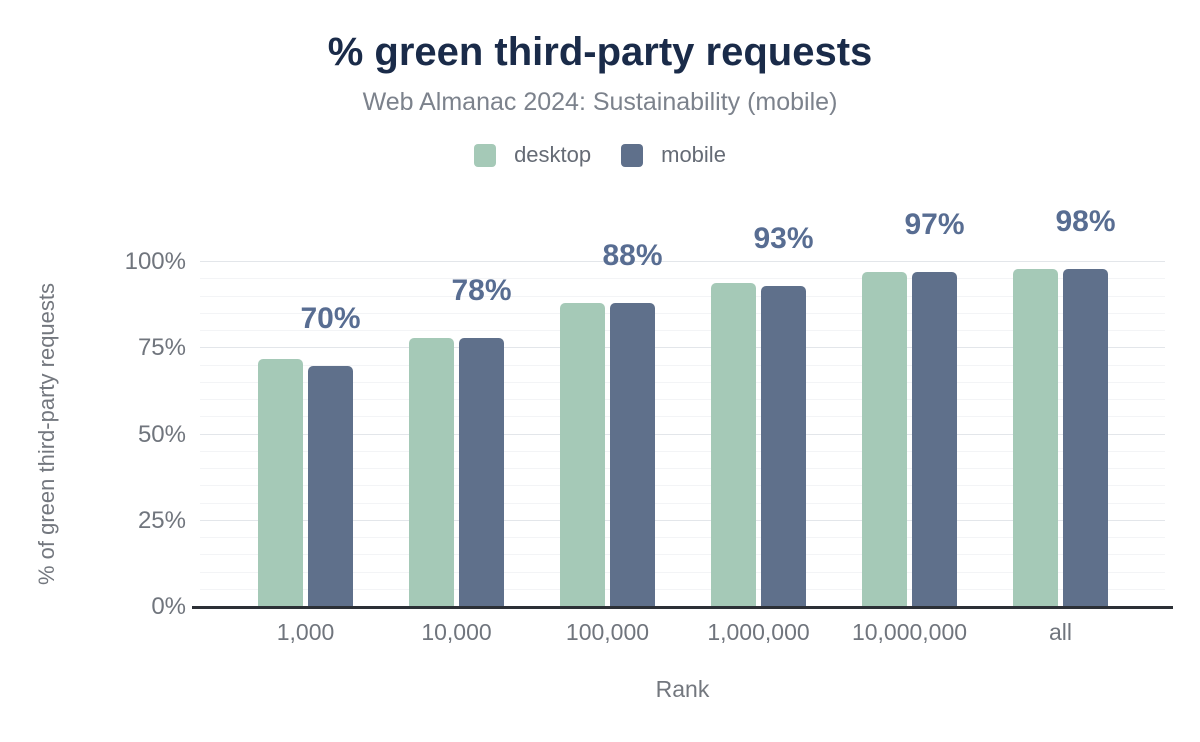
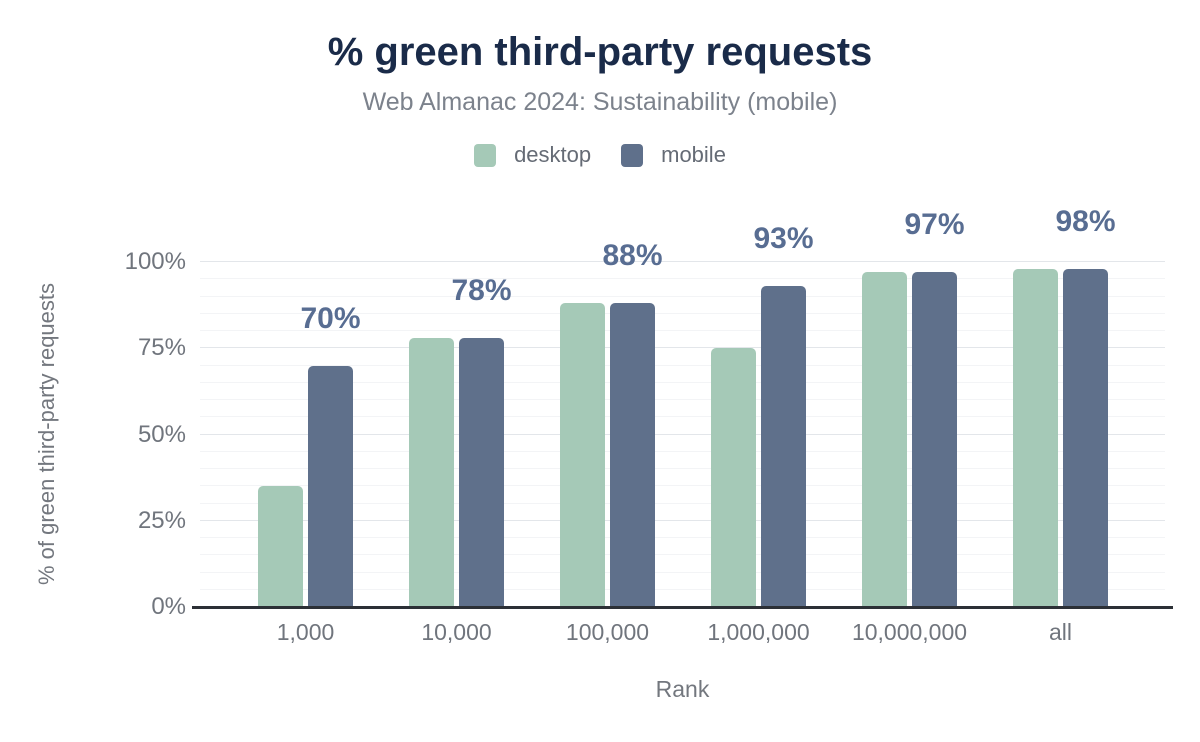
desktop/1,000: 72% -> 35%
desktop/1,000,000: 94% -> 75%
